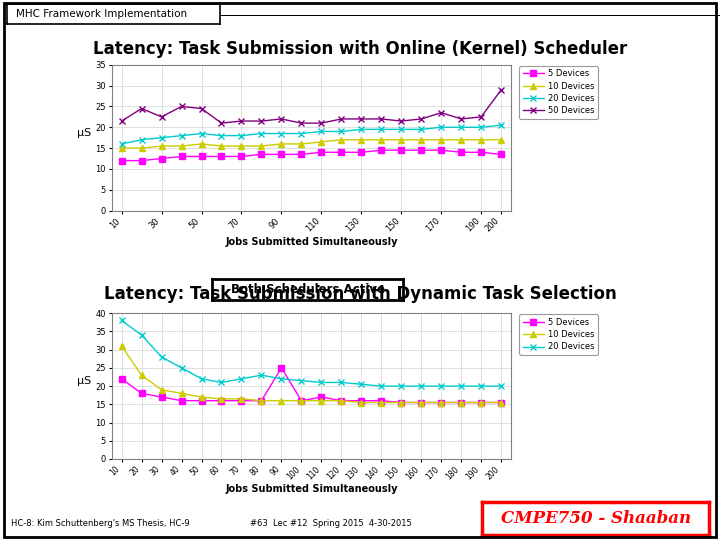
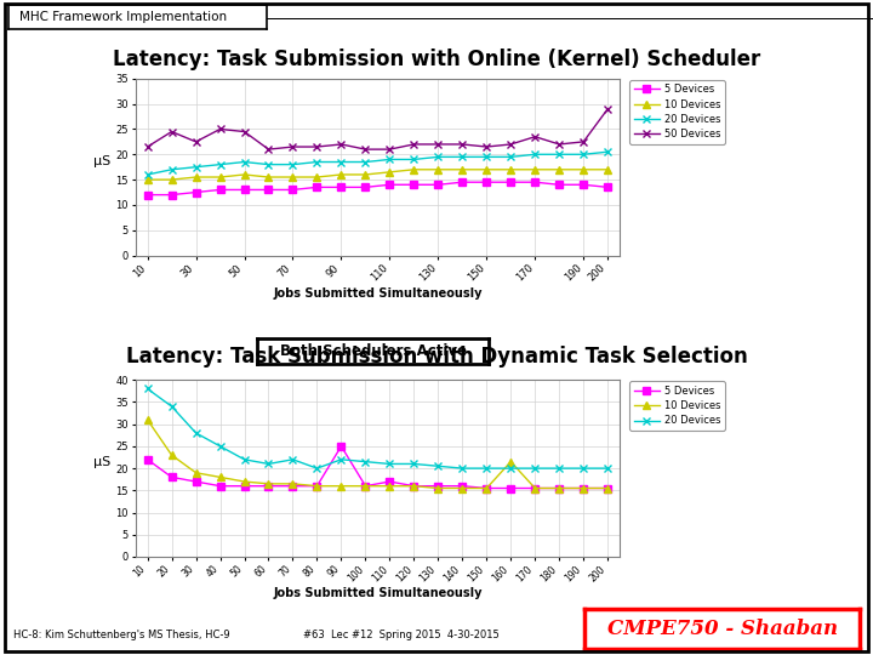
20 Devices/80: 23.0 -> 20.0
10 Devices/160: 15.5 -> 21.5
